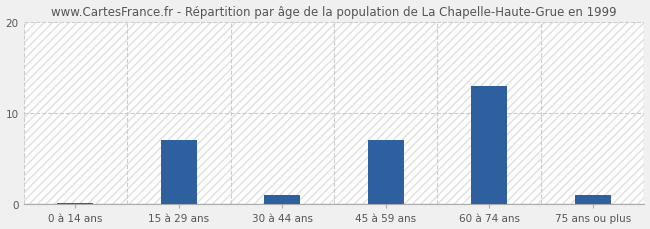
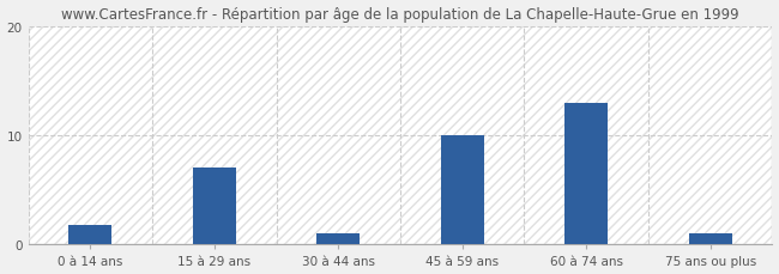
0 à 14 ans: 0.2 -> 1.8
45 à 59 ans: 7.0 -> 10.0
